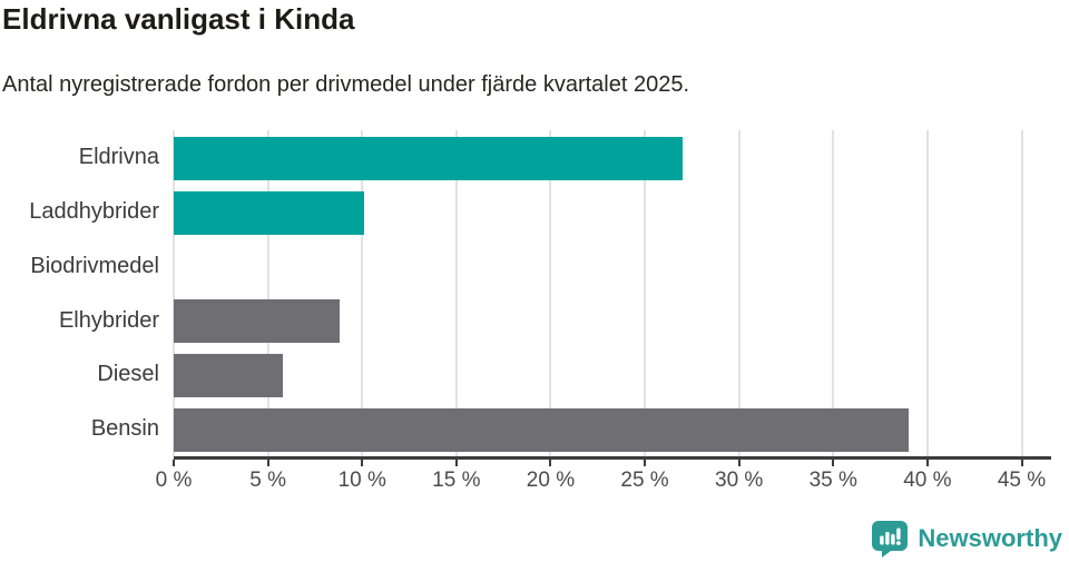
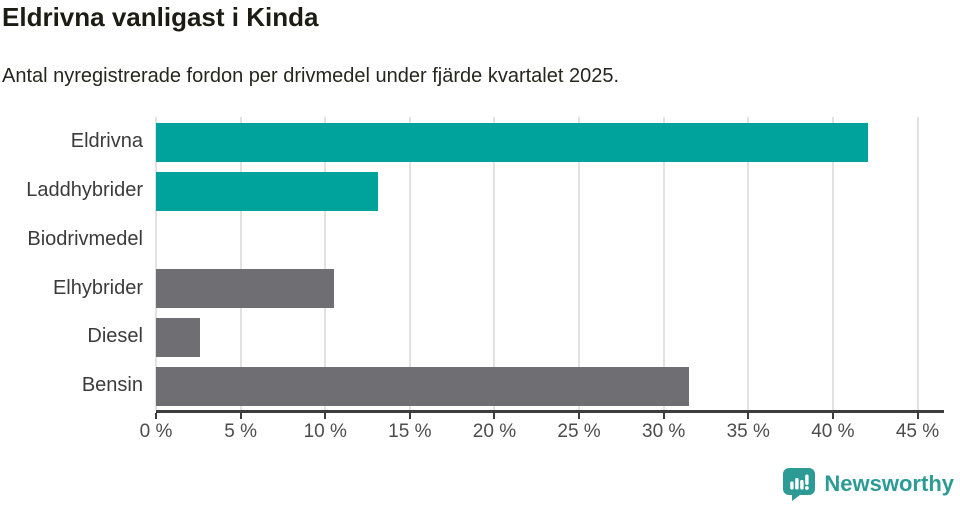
Eldrivna: 27.0% -> 42.1%
Laddhybrider: 10.1% -> 13.1%
Elhybrider: 8.8% -> 10.5%
Diesel: 5.8% -> 2.6%
Bensin: 39.0% -> 31.5%
